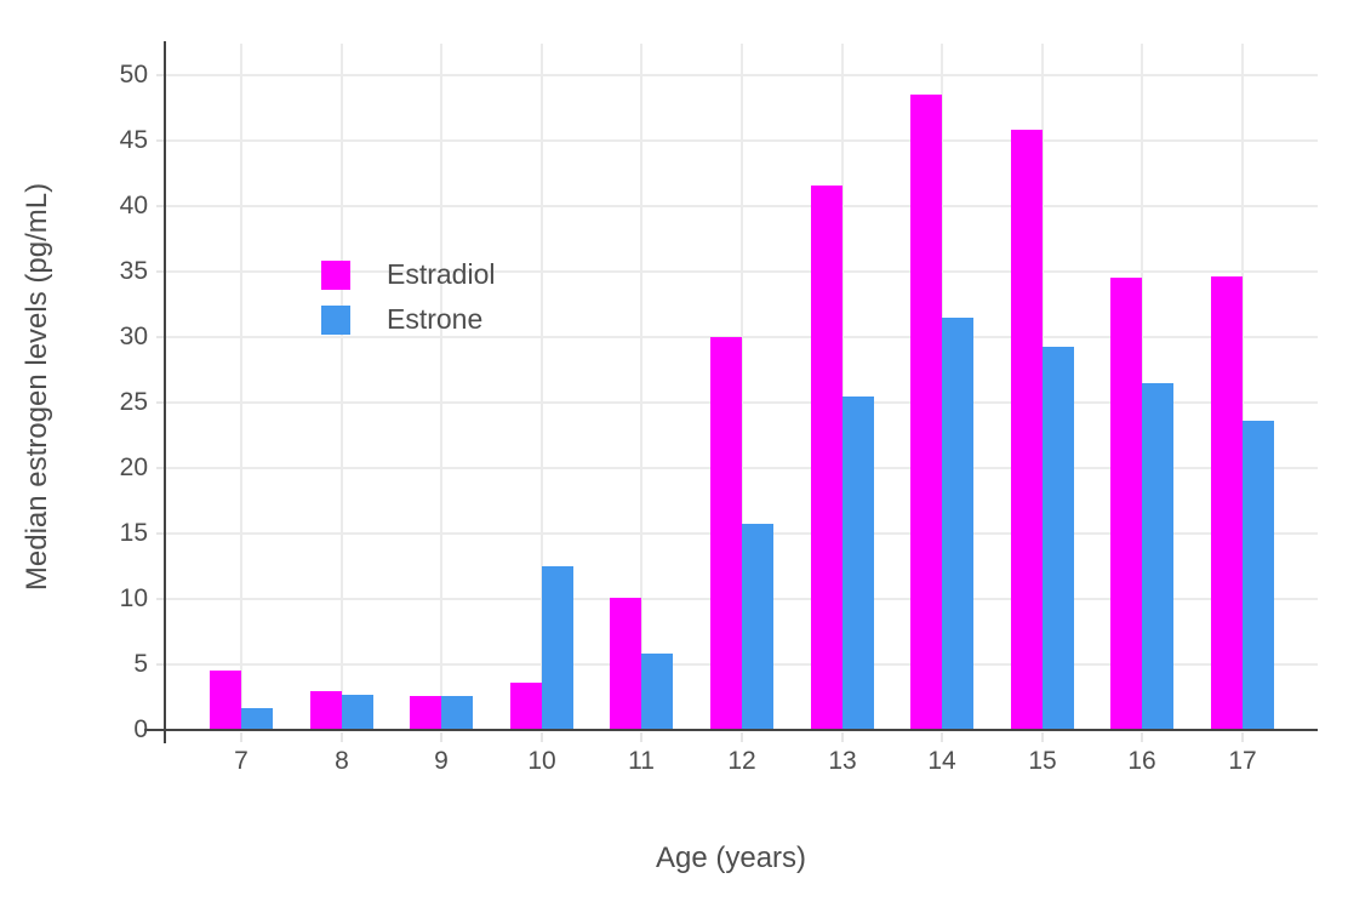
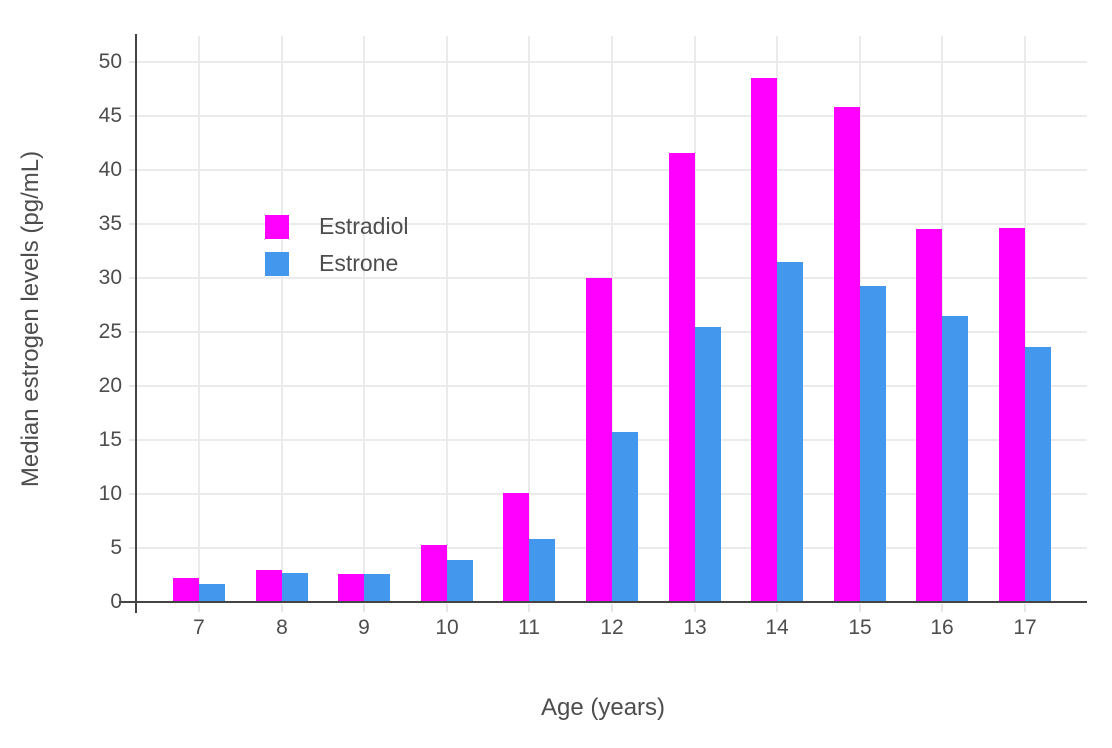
Estradiol/7: 4.5 -> 2.2
Estradiol/10: 3.6 -> 5.3
Estrone/10: 12.5 -> 3.9
